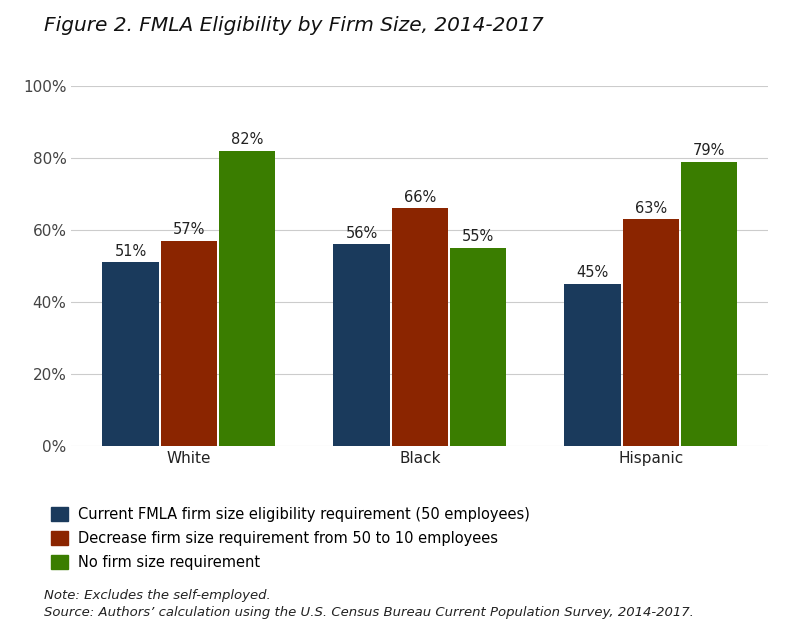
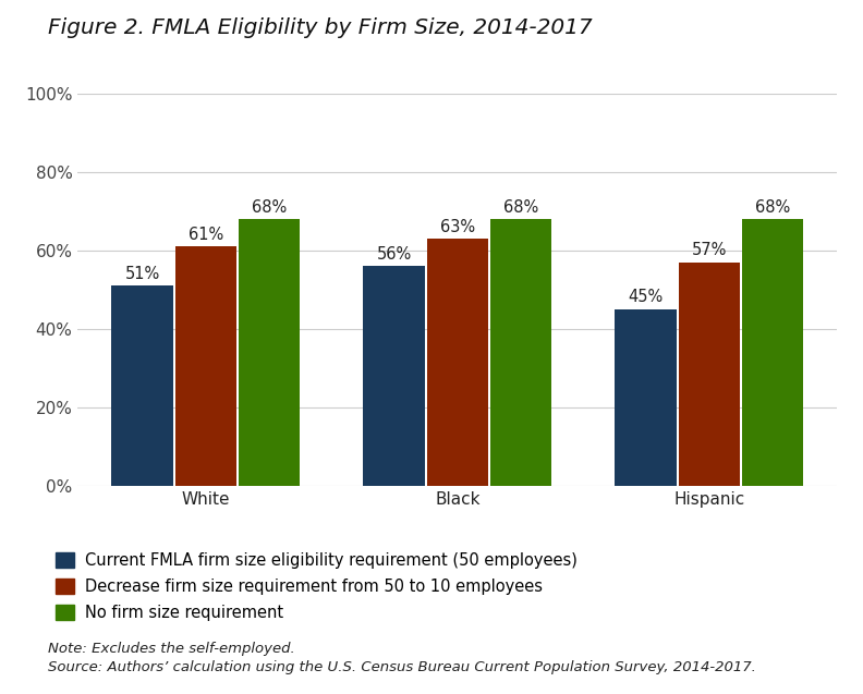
Decrease firm size requirement from 50 to 10 employees/White: 57% -> 61%
No firm size requirement/White: 82% -> 68%
Decrease firm size requirement from 50 to 10 employees/Black: 66% -> 63%
No firm size requirement/Black: 55% -> 68%
Decrease firm size requirement from 50 to 10 employees/Hispanic: 63% -> 57%
No firm size requirement/Hispanic: 79% -> 68%
